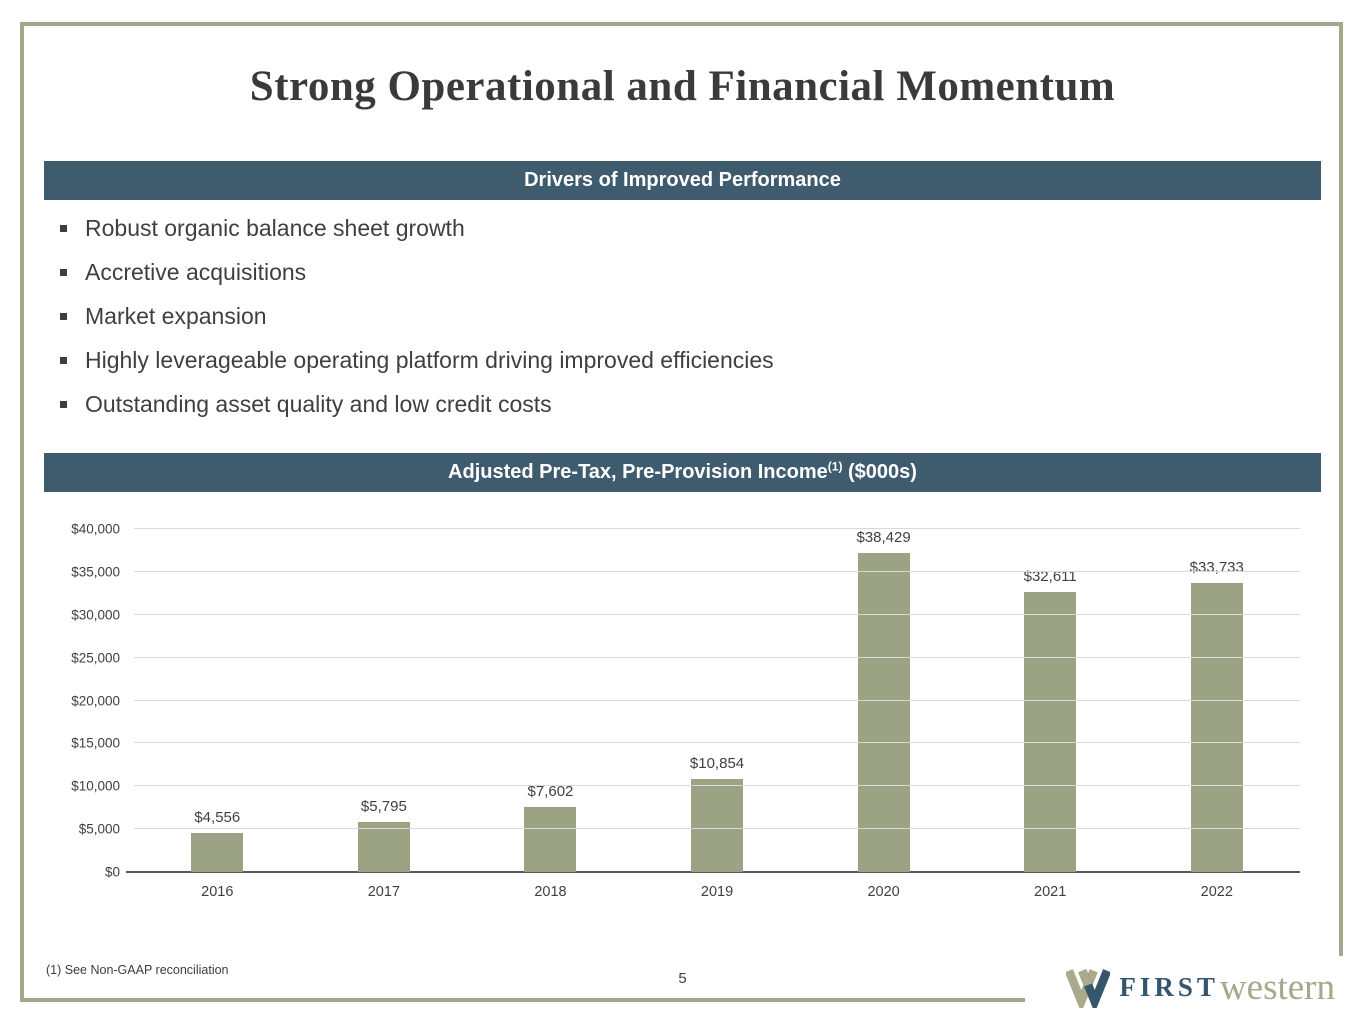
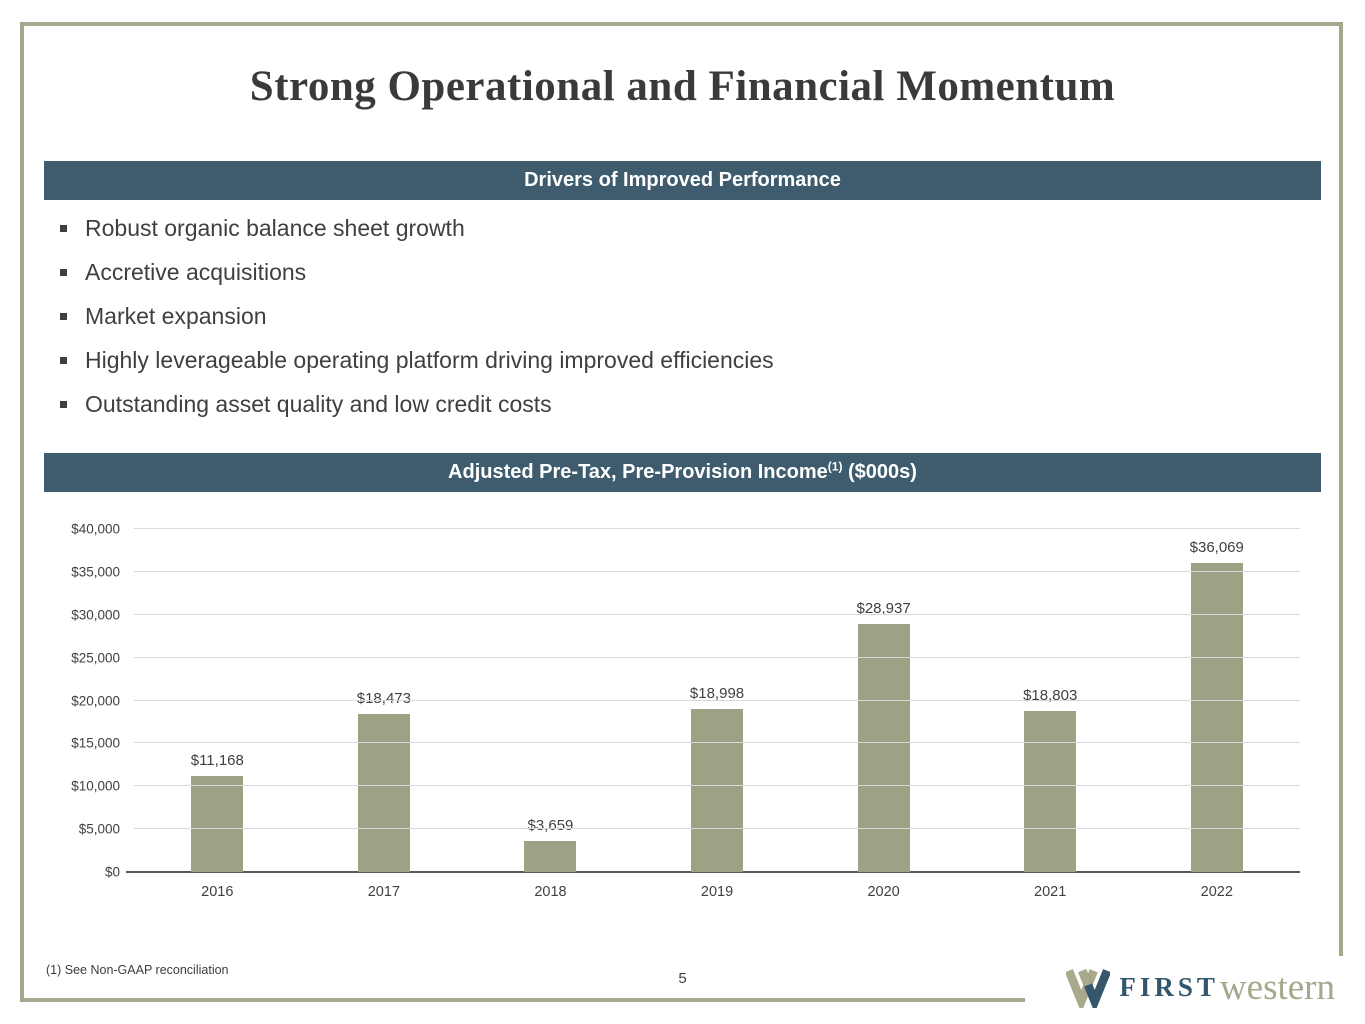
2016: $4,556 -> $11,168
2017: $5,795 -> $18,473
2018: $7,602 -> $3,659
2019: $10,854 -> $18,998
2020: $38,429 -> $28,937
2021: $32,611 -> $18,803
2022: $33,733 -> $36,069
